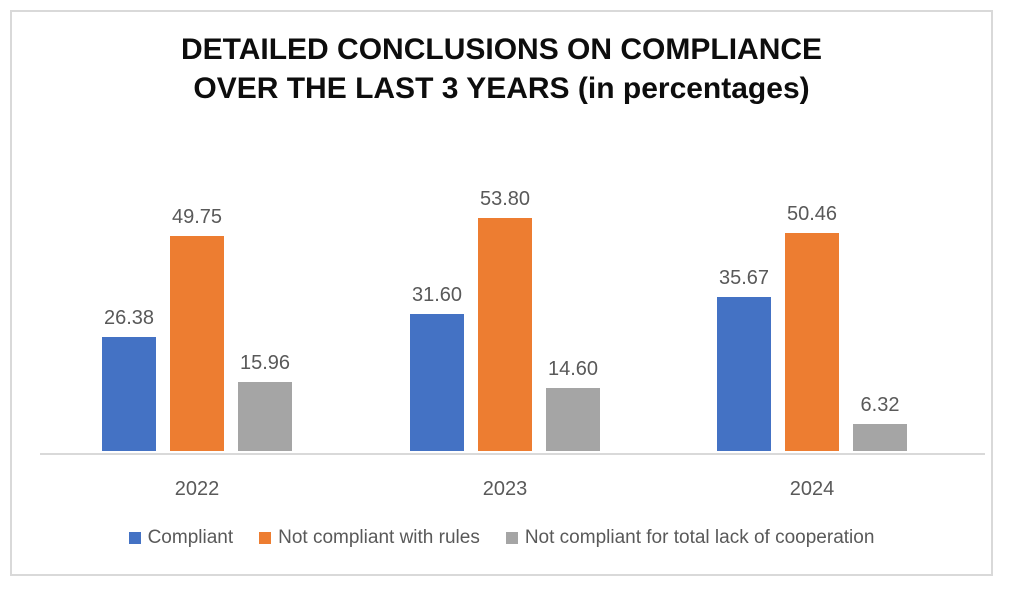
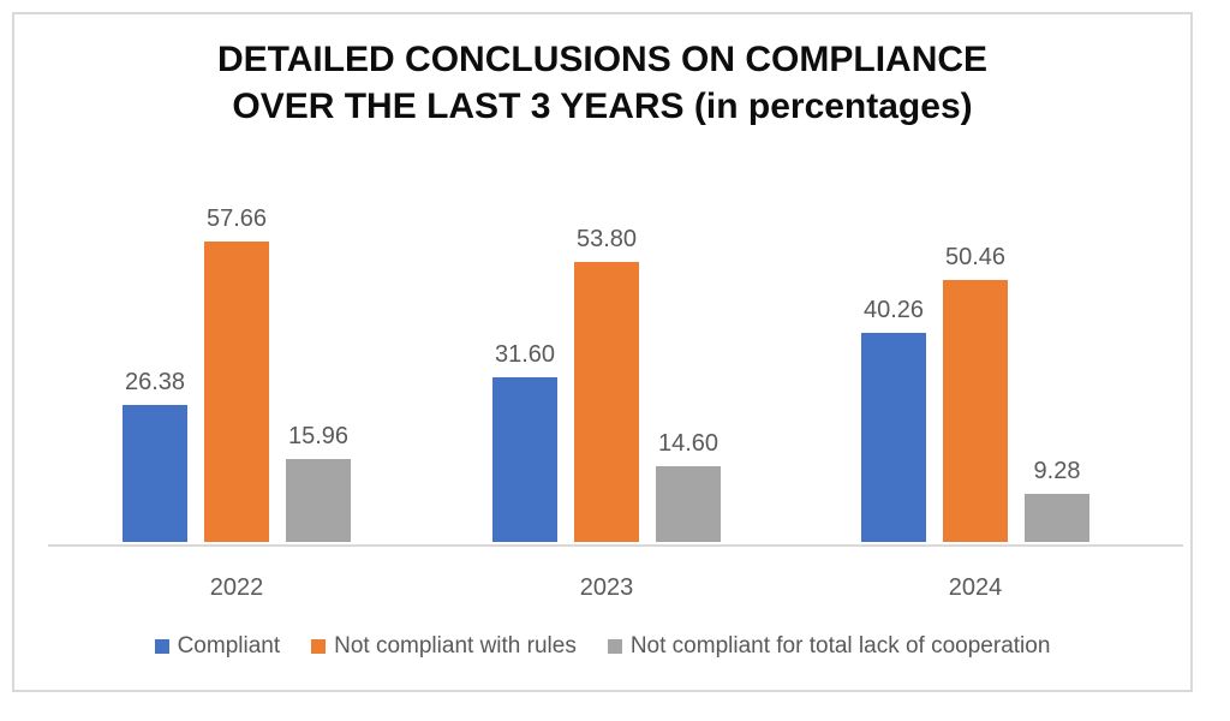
Not compliant with rules/2022: 49.75 -> 57.66
Compliant/2024: 35.67 -> 40.26
Not compliant for total lack of cooperation/2024: 6.32 -> 9.28
